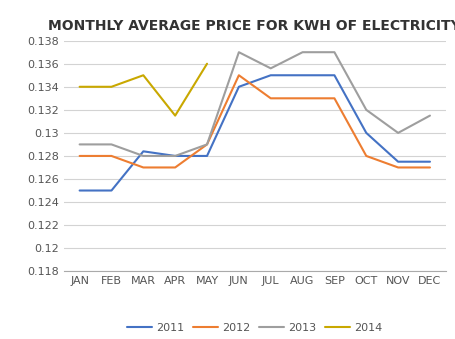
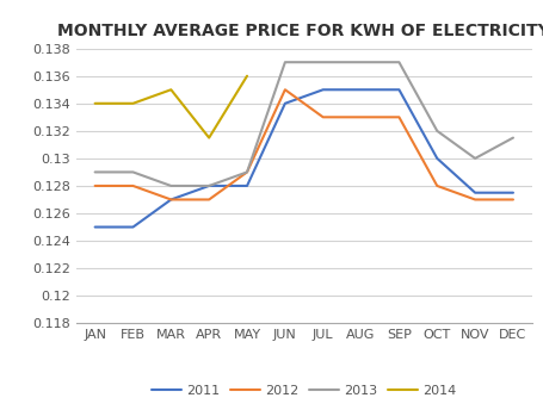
2011/MAR: 0.1284 -> 0.1270
2013/JUL: 0.1356 -> 0.1370
